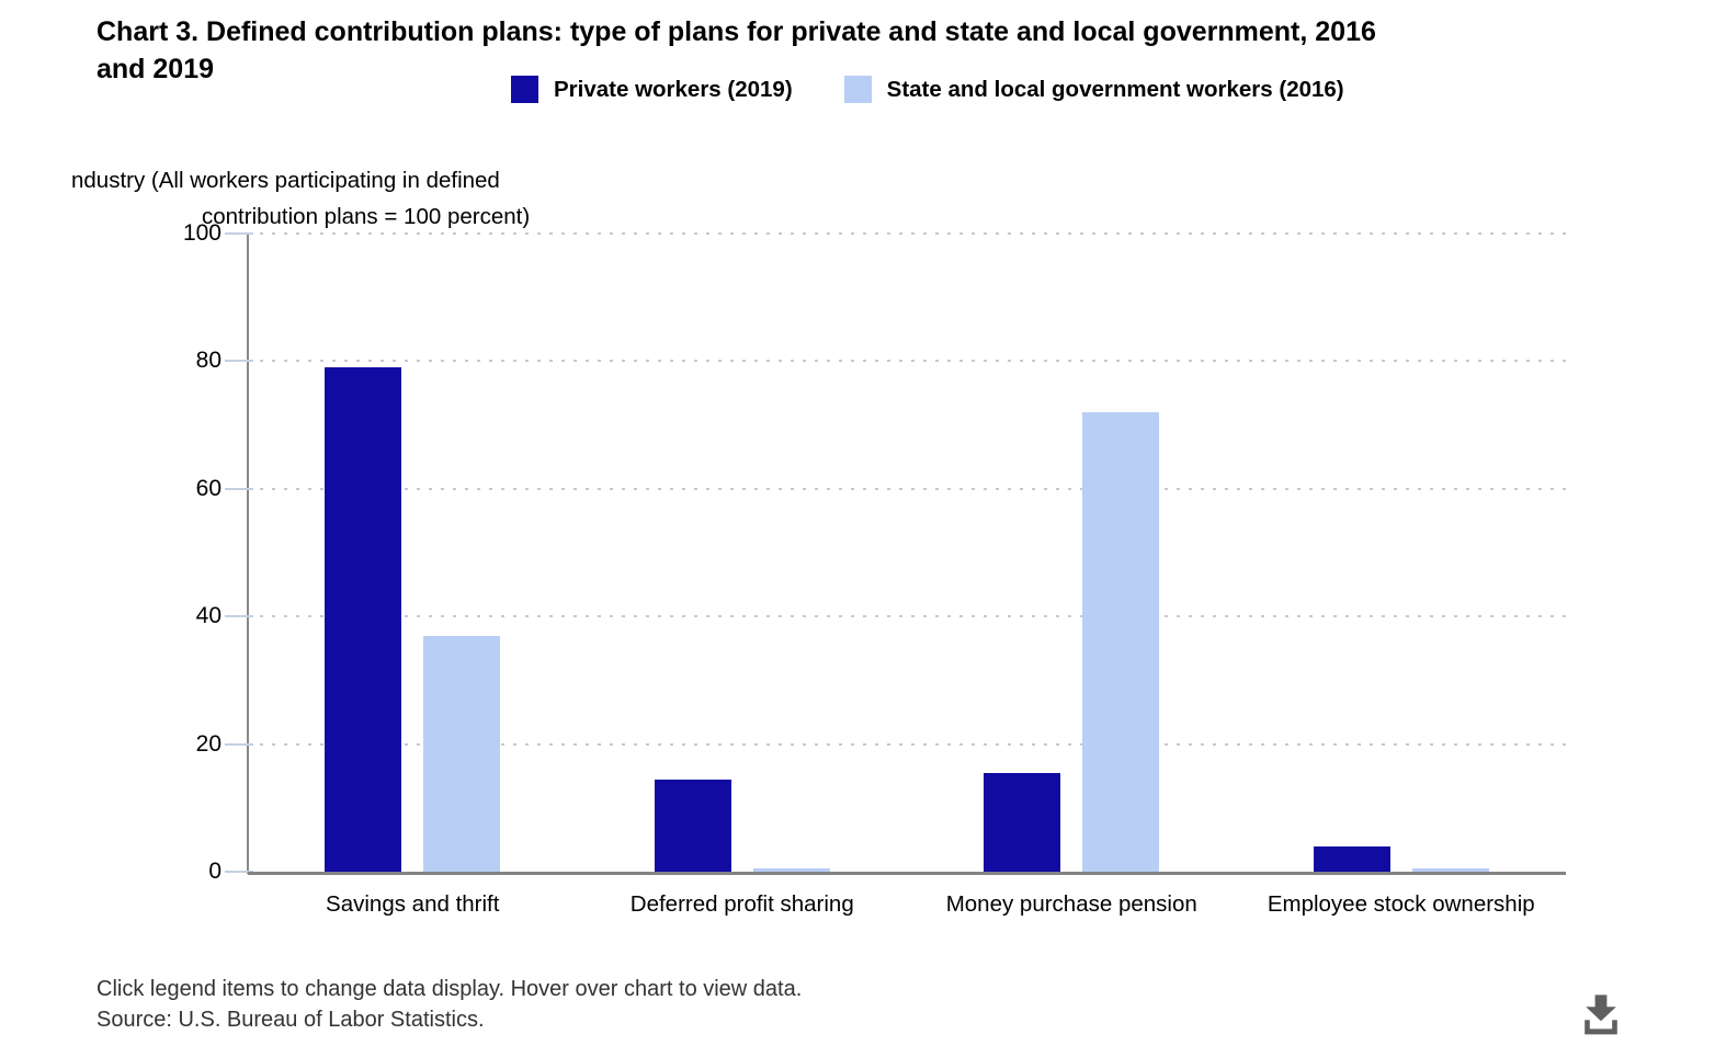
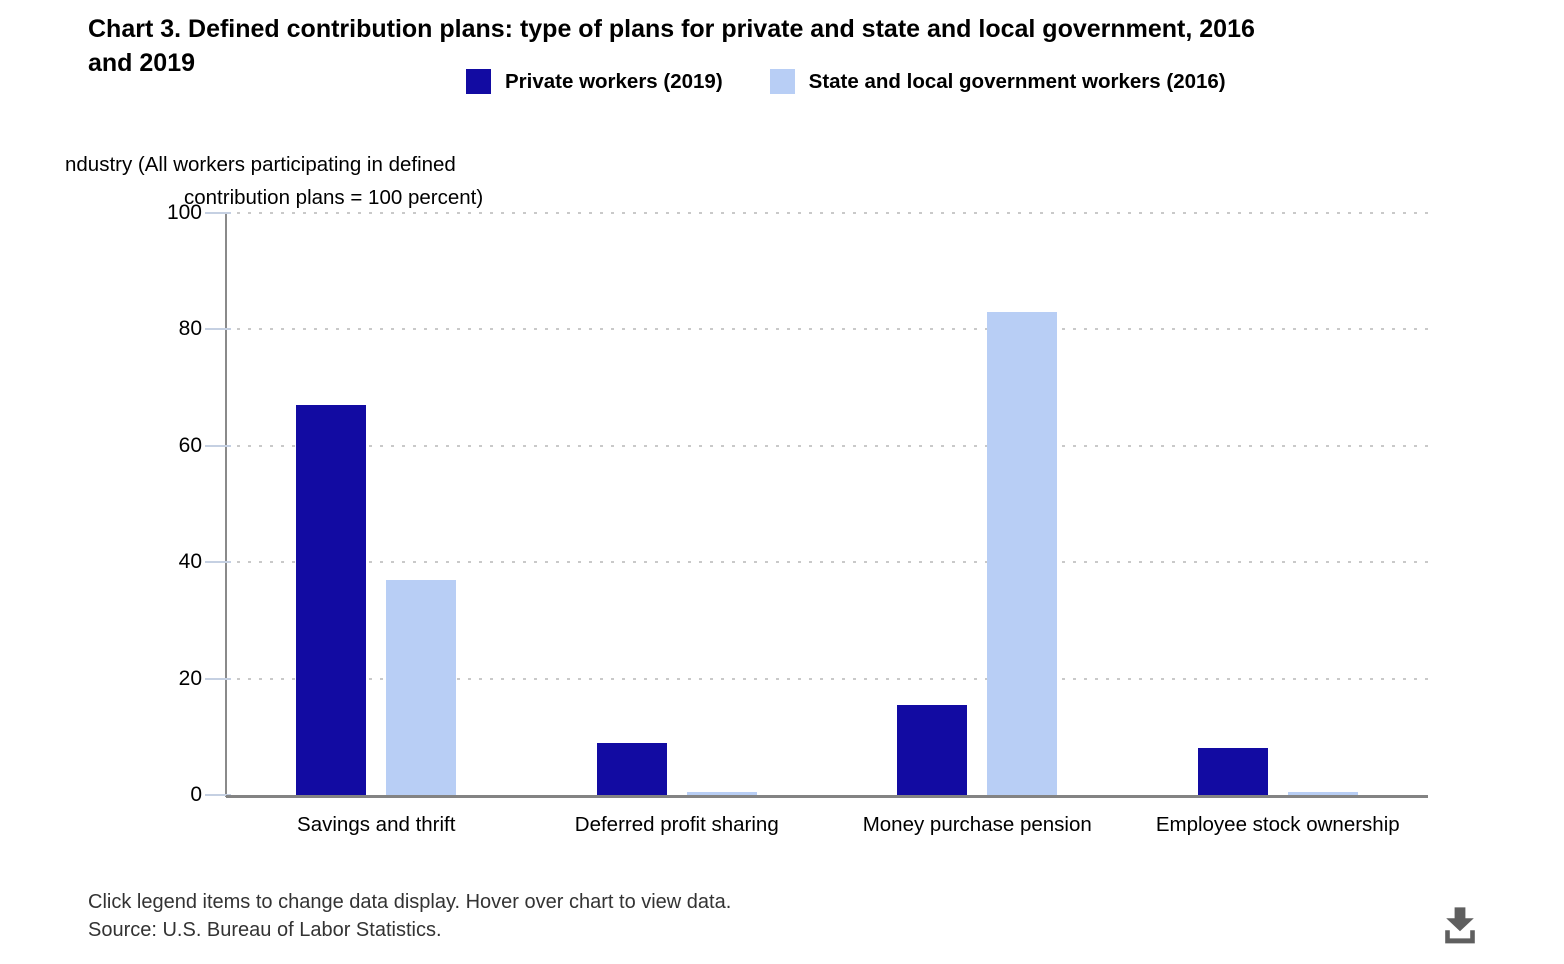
Private workers (2019)/Savings and thrift: 79 -> 67
Private workers (2019)/Deferred profit sharing: 14 -> 9
State and local government workers (2016)/Money purchase pension: 72 -> 83
Private workers (2019)/Employee stock ownership: 4 -> 8
